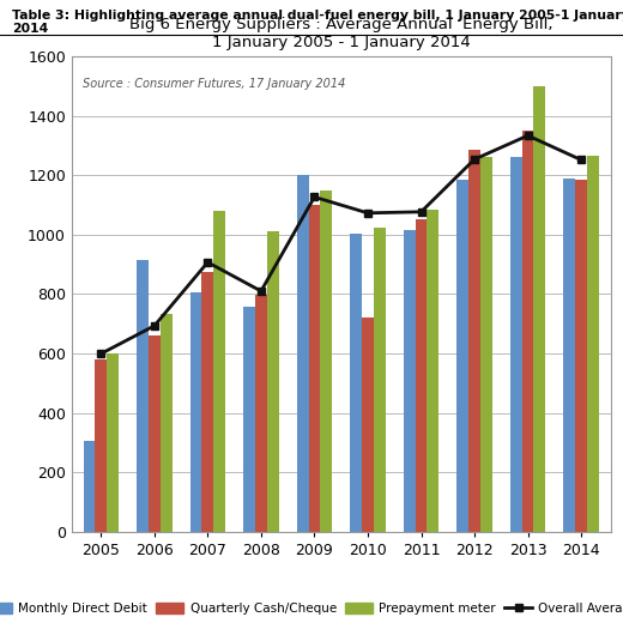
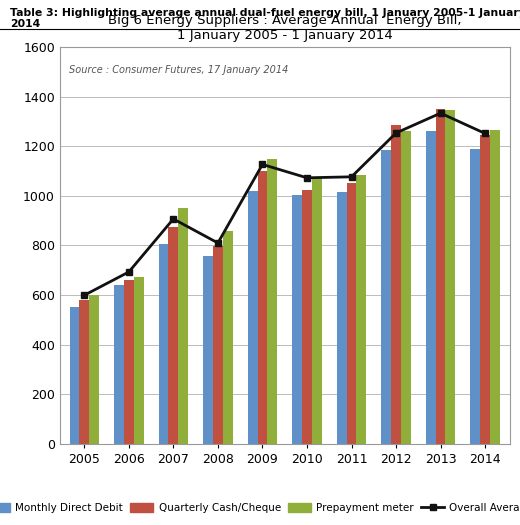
Monthly Direct Debit/2005: 305 -> 553
Monthly Direct Debit/2006: 915 -> 641
Prepayment meter/2006: 735 -> 672
Prepayment meter/2007: 1080 -> 951
Prepayment meter/2008: 1010 -> 858
Monthly Direct Debit/2009: 1200 -> 1020
Quarterly Cash/Cheque/2010: 720 -> 1024
Prepayment meter/2010: 1025 -> 1075
Prepayment meter/2013: 1500 -> 1345
Quarterly Cash/Cheque/2014: 1185 -> 1246
